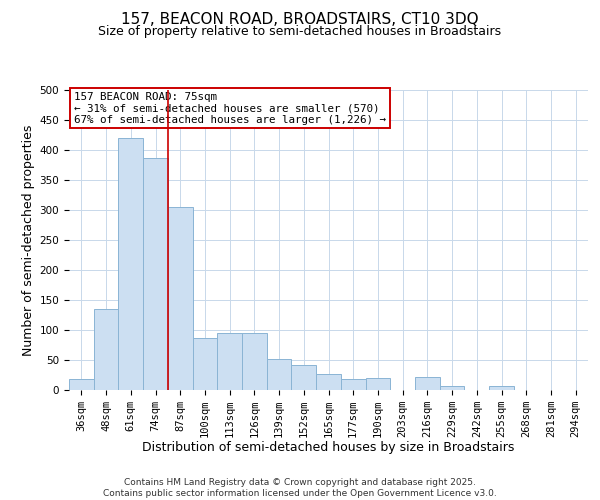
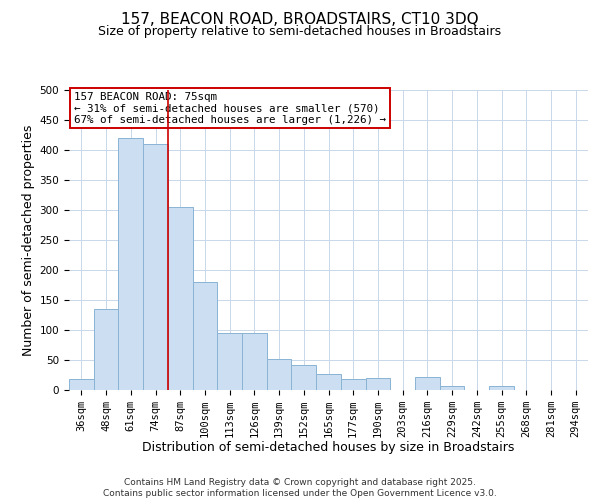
74sqm: 386 -> 410
100sqm: 86 -> 180
